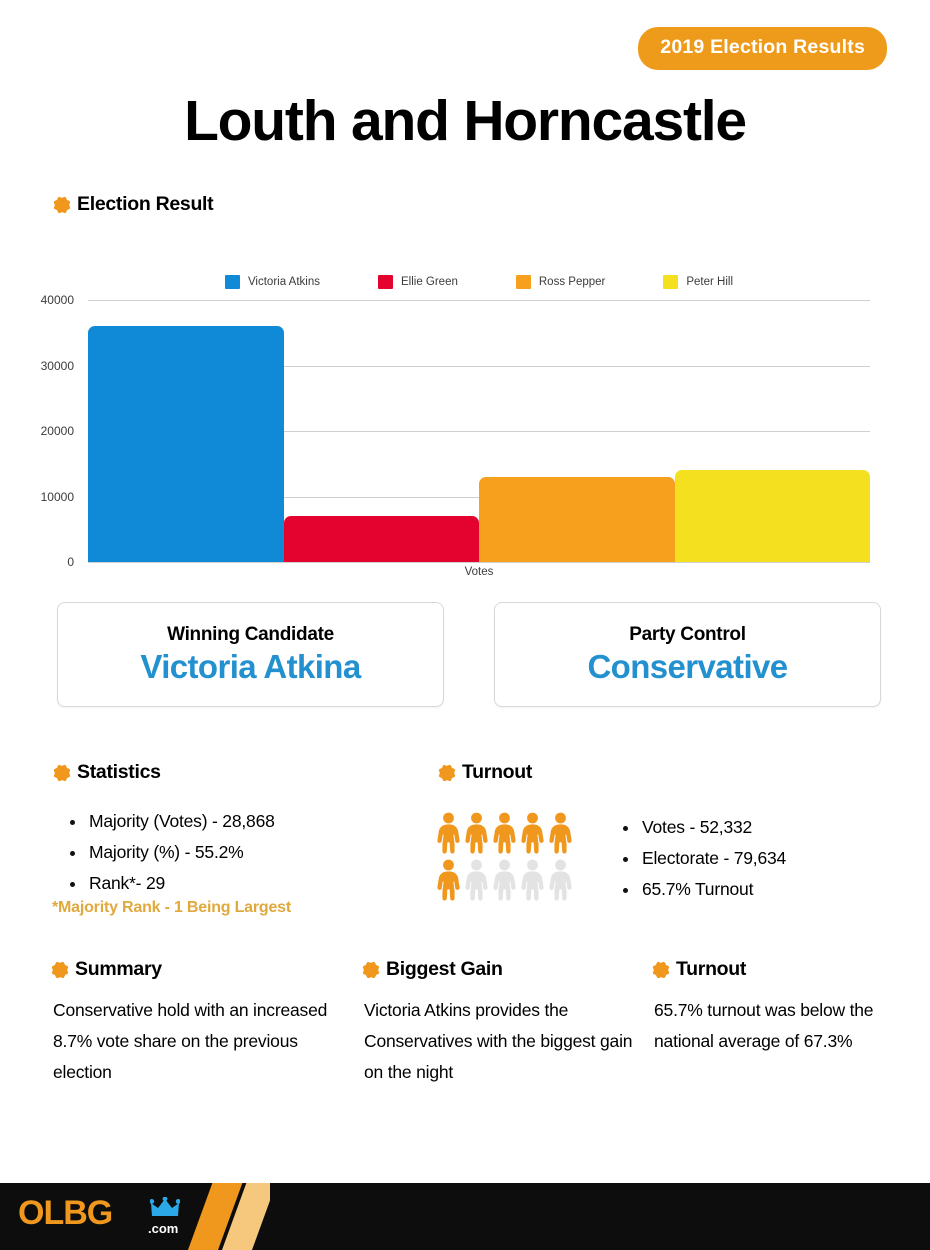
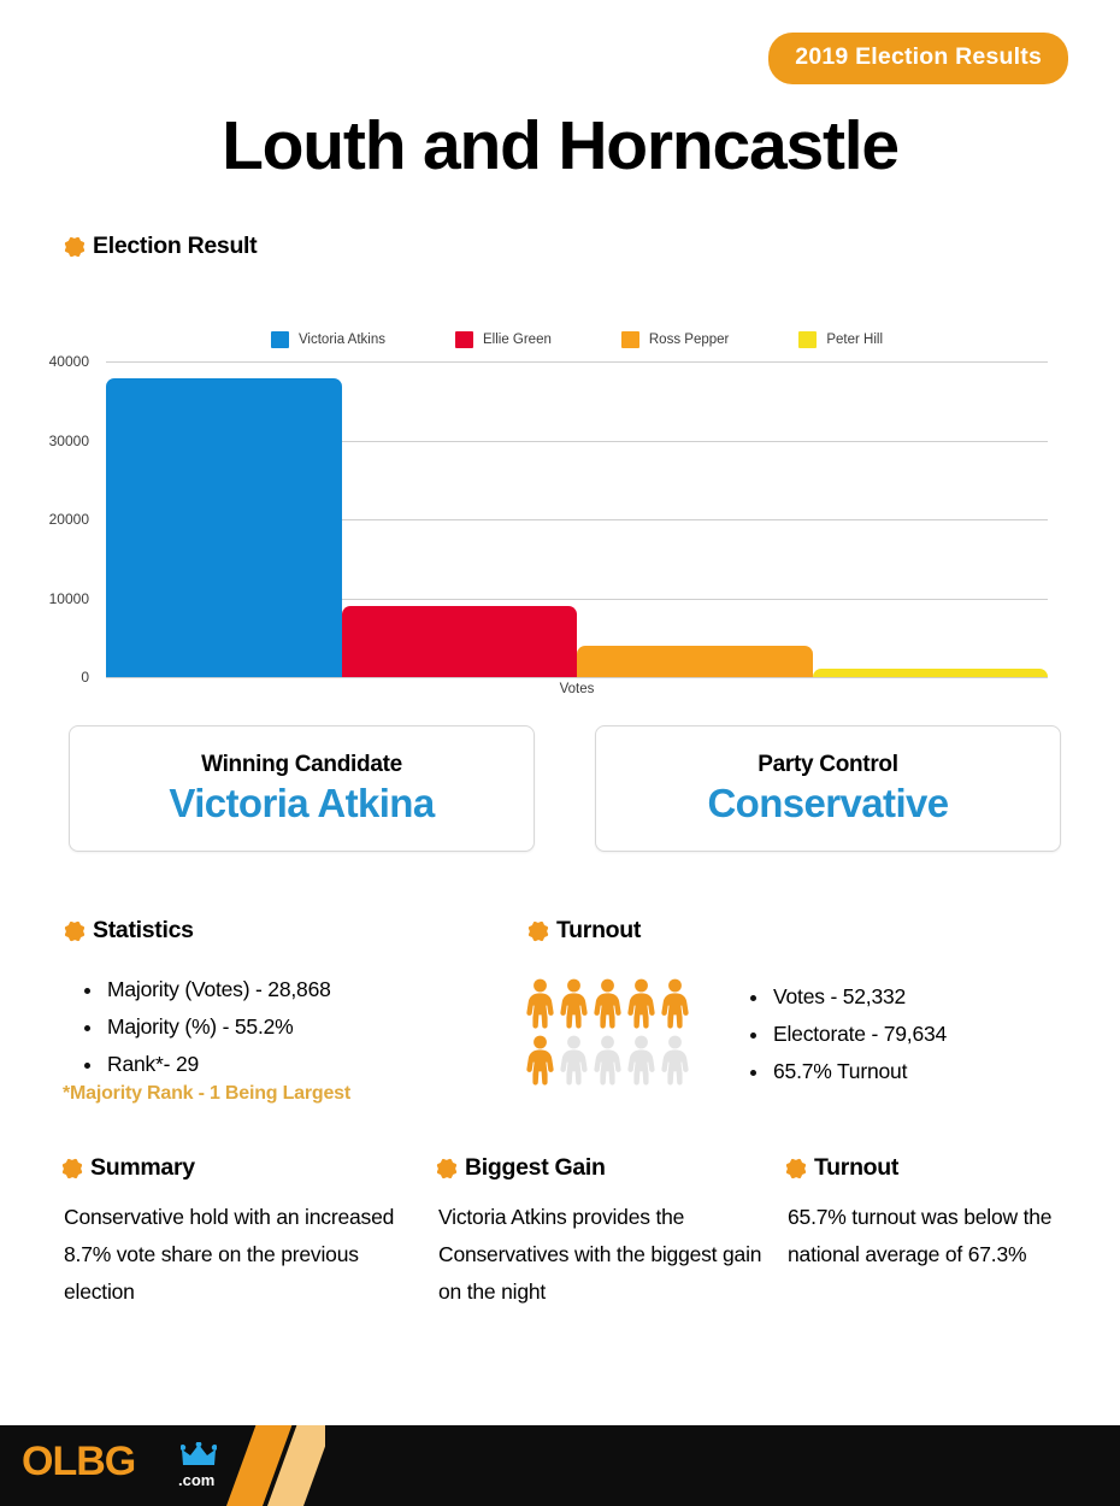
Victoria Atkins: 36000 -> 38000
Ellie Green: 7000 -> 9000
Ross Pepper: 13000 -> 4000
Peter Hill: 14000 -> 1000
